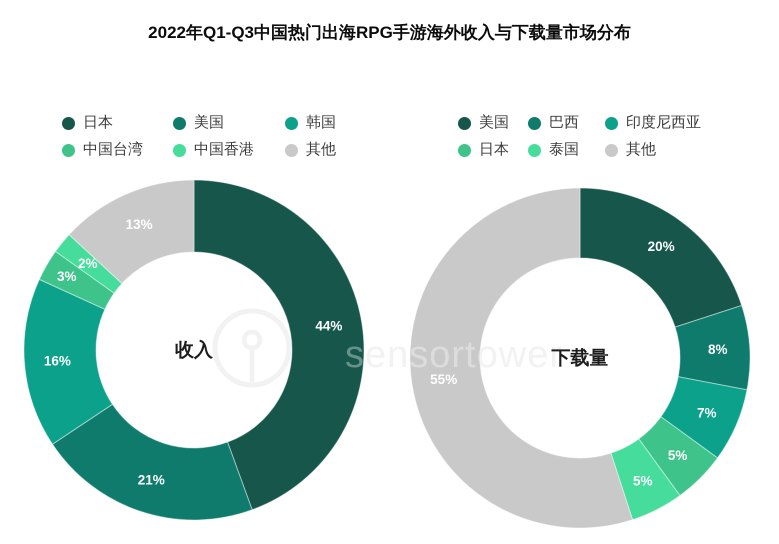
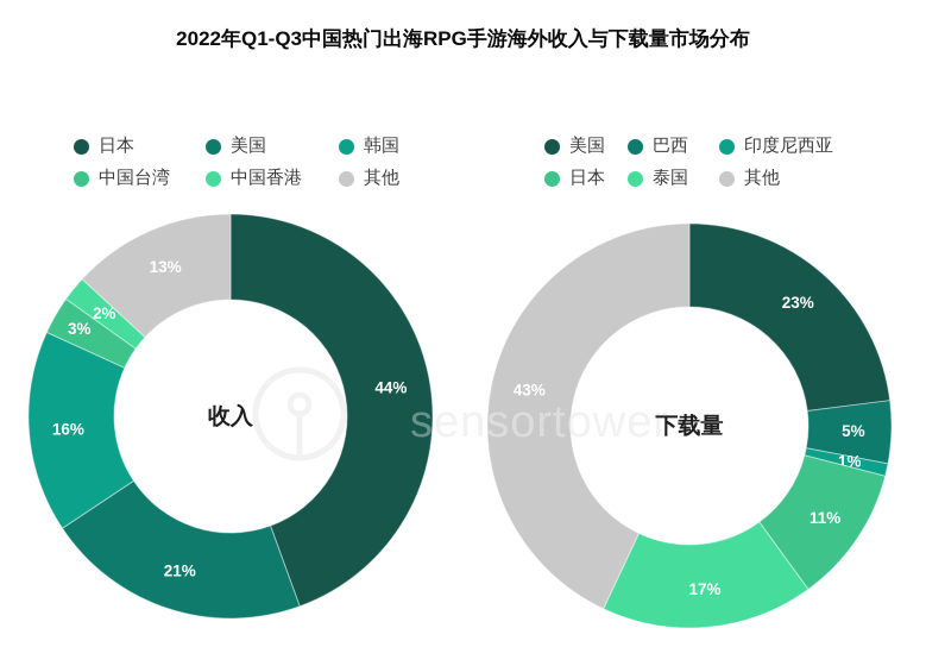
下载量/美国: 20% -> 23%
下载量/巴西: 8% -> 5%
下载量/印度尼西亚: 7% -> 1%
下载量/日本: 5% -> 11%
下载量/泰国: 5% -> 17%
下载量/其他: 55% -> 43%
